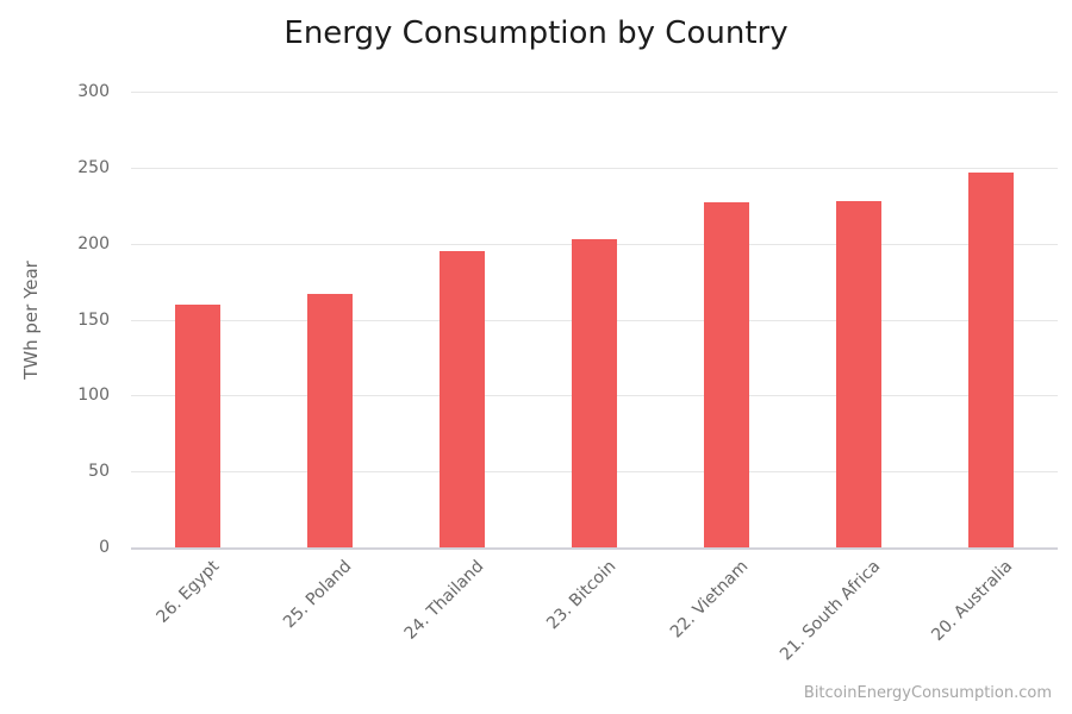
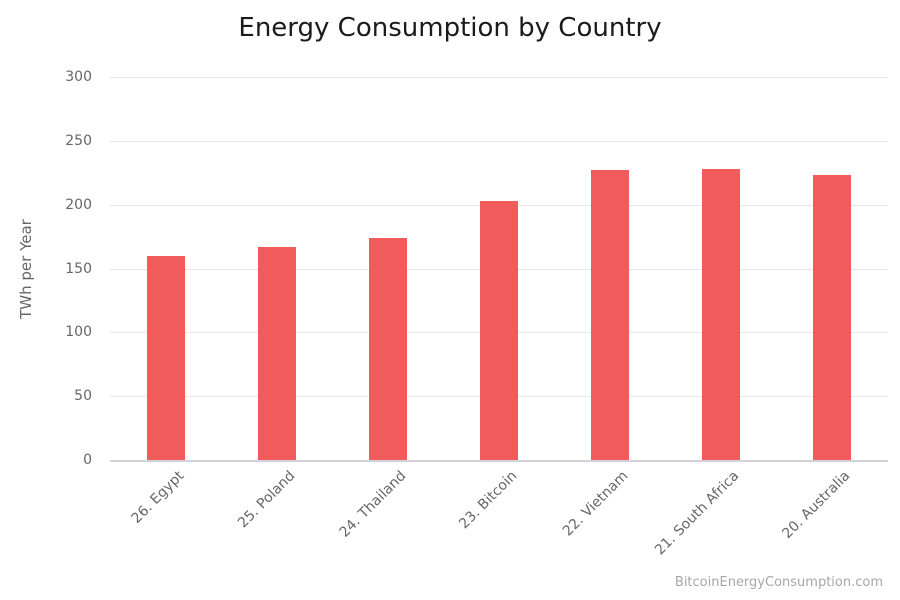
24. Thailand: 195 -> 174
20. Australia: 247 -> 223
